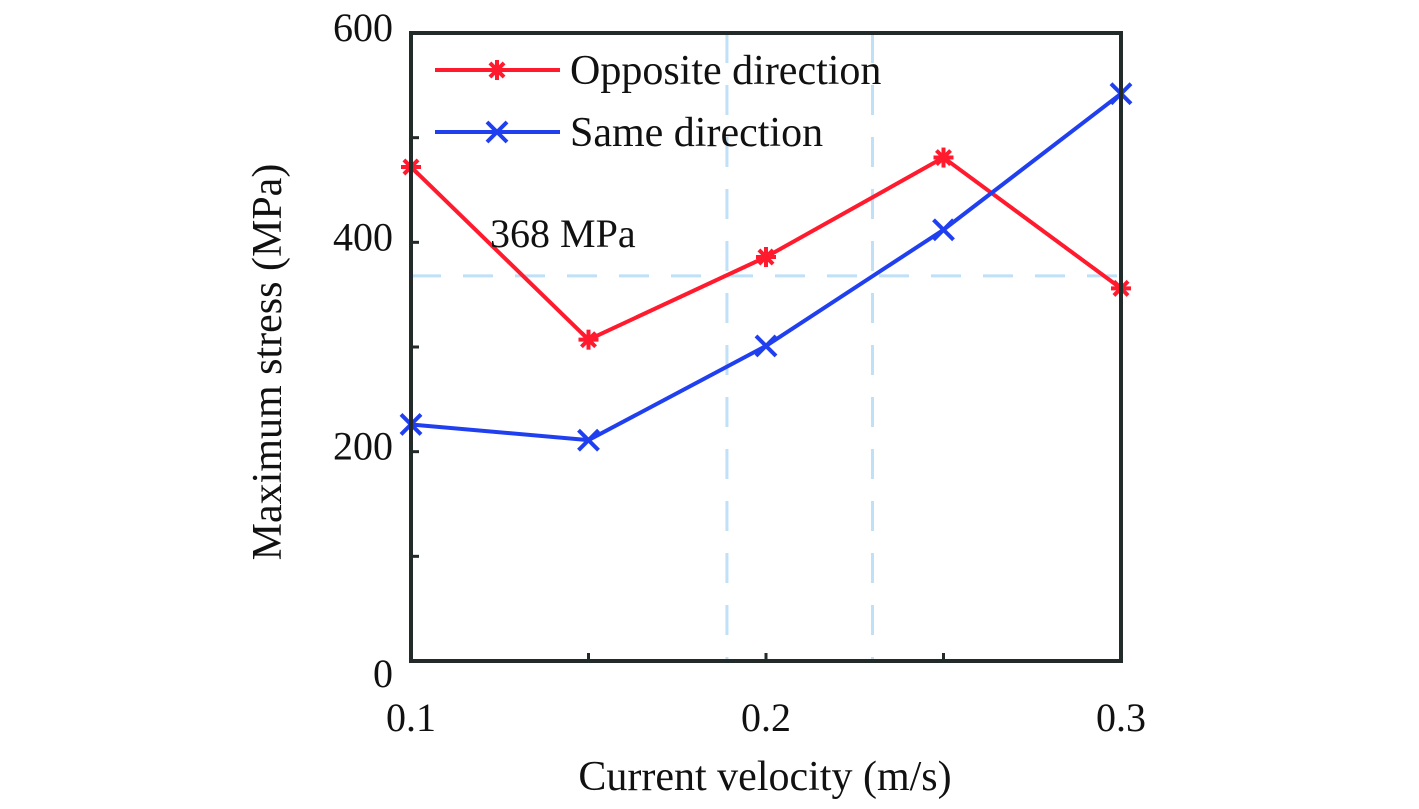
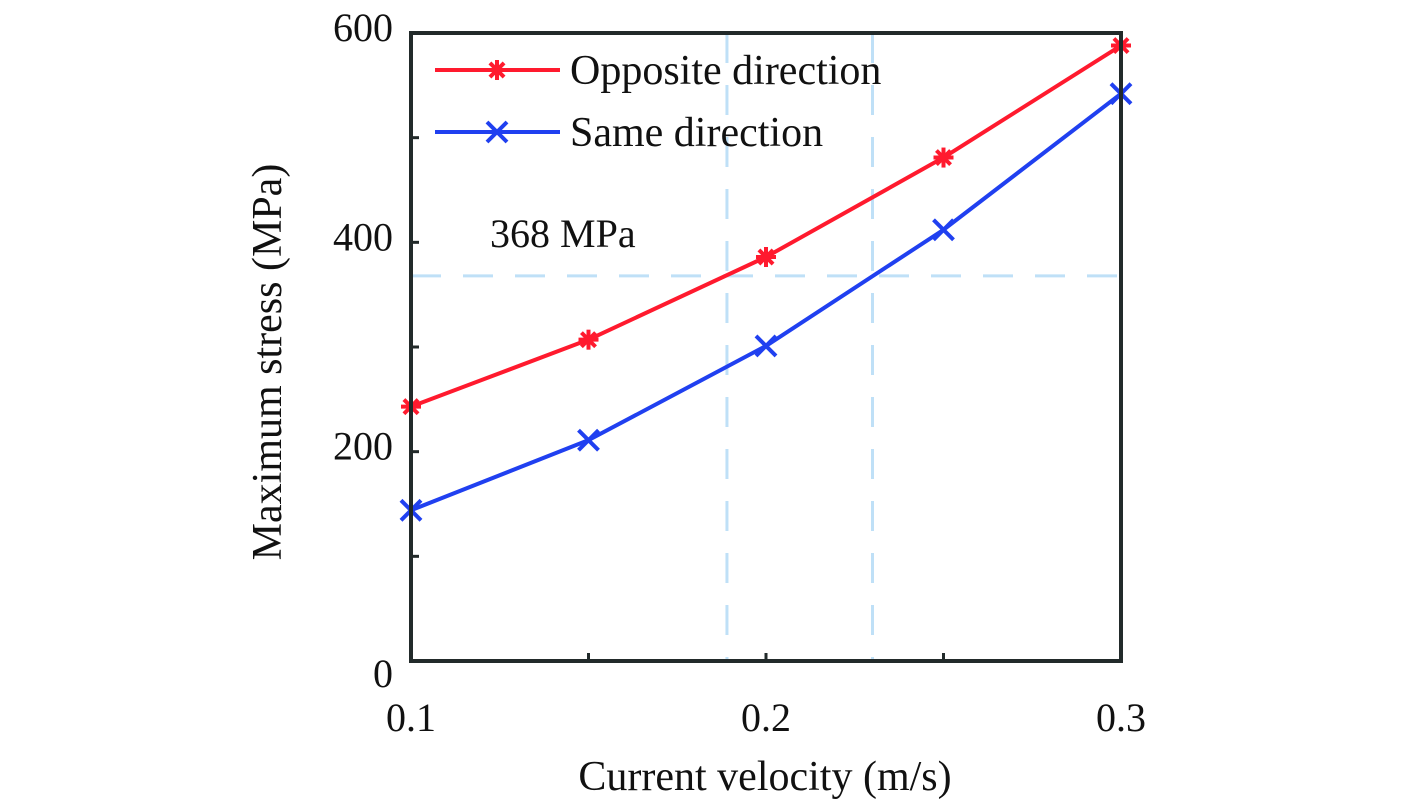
Opposite direction/0.1: 472 -> 243
Same direction/0.1: 226 -> 144
Opposite direction/0.3: 356 -> 588
